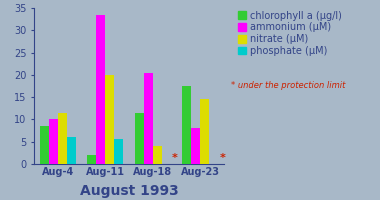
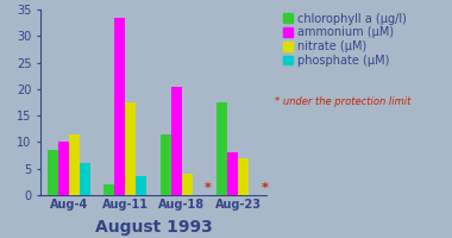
nitrate (μM)/Aug-11: 20.0 -> 17.5
phosphate (μM)/Aug-11: 5.5 -> 3.5
nitrate (μM)/Aug-23: 14.5 -> 7.0
